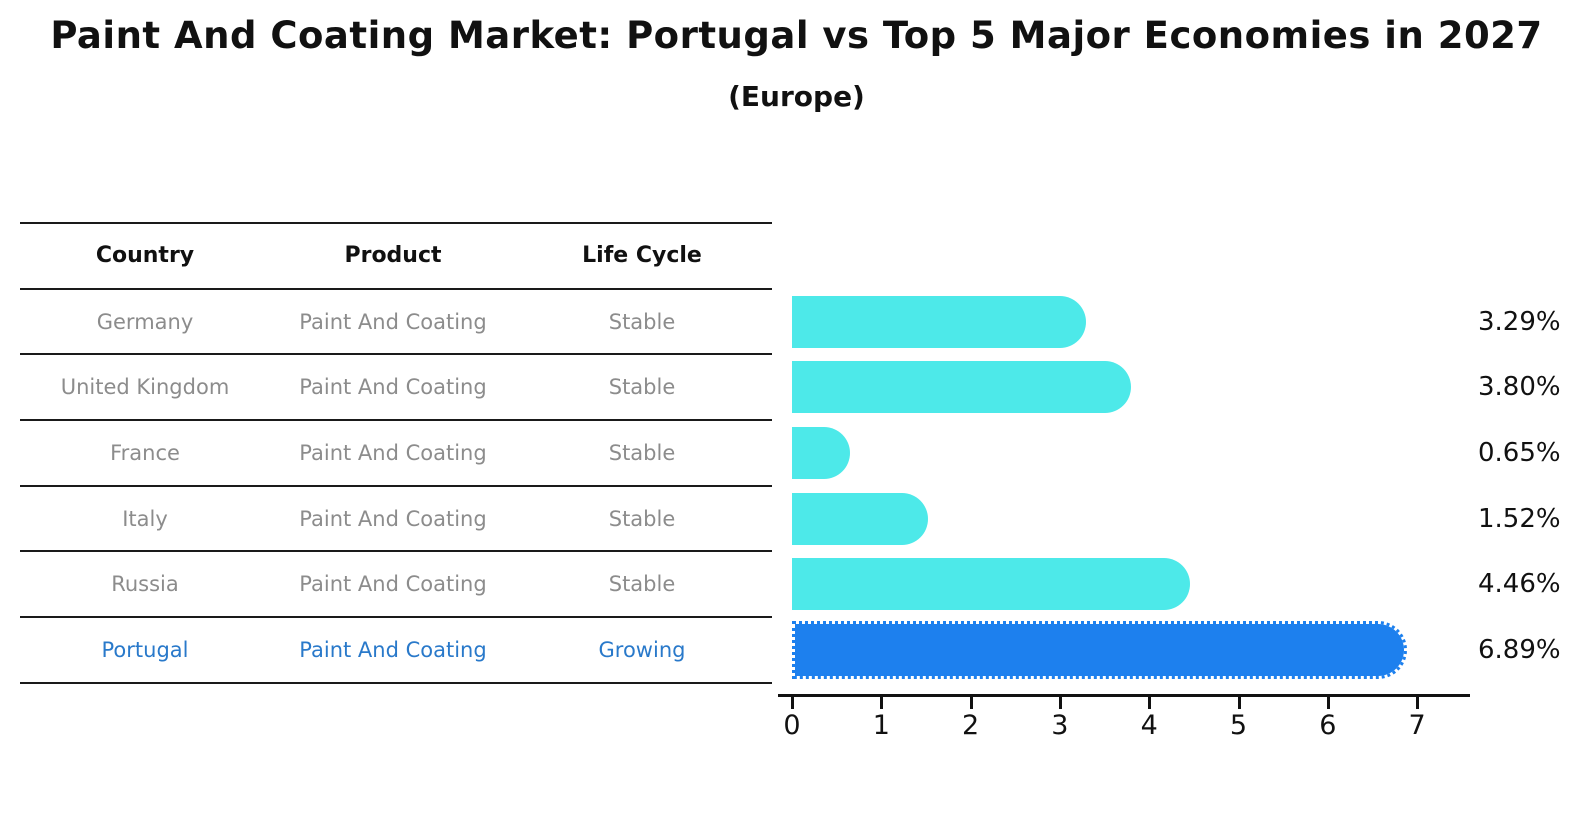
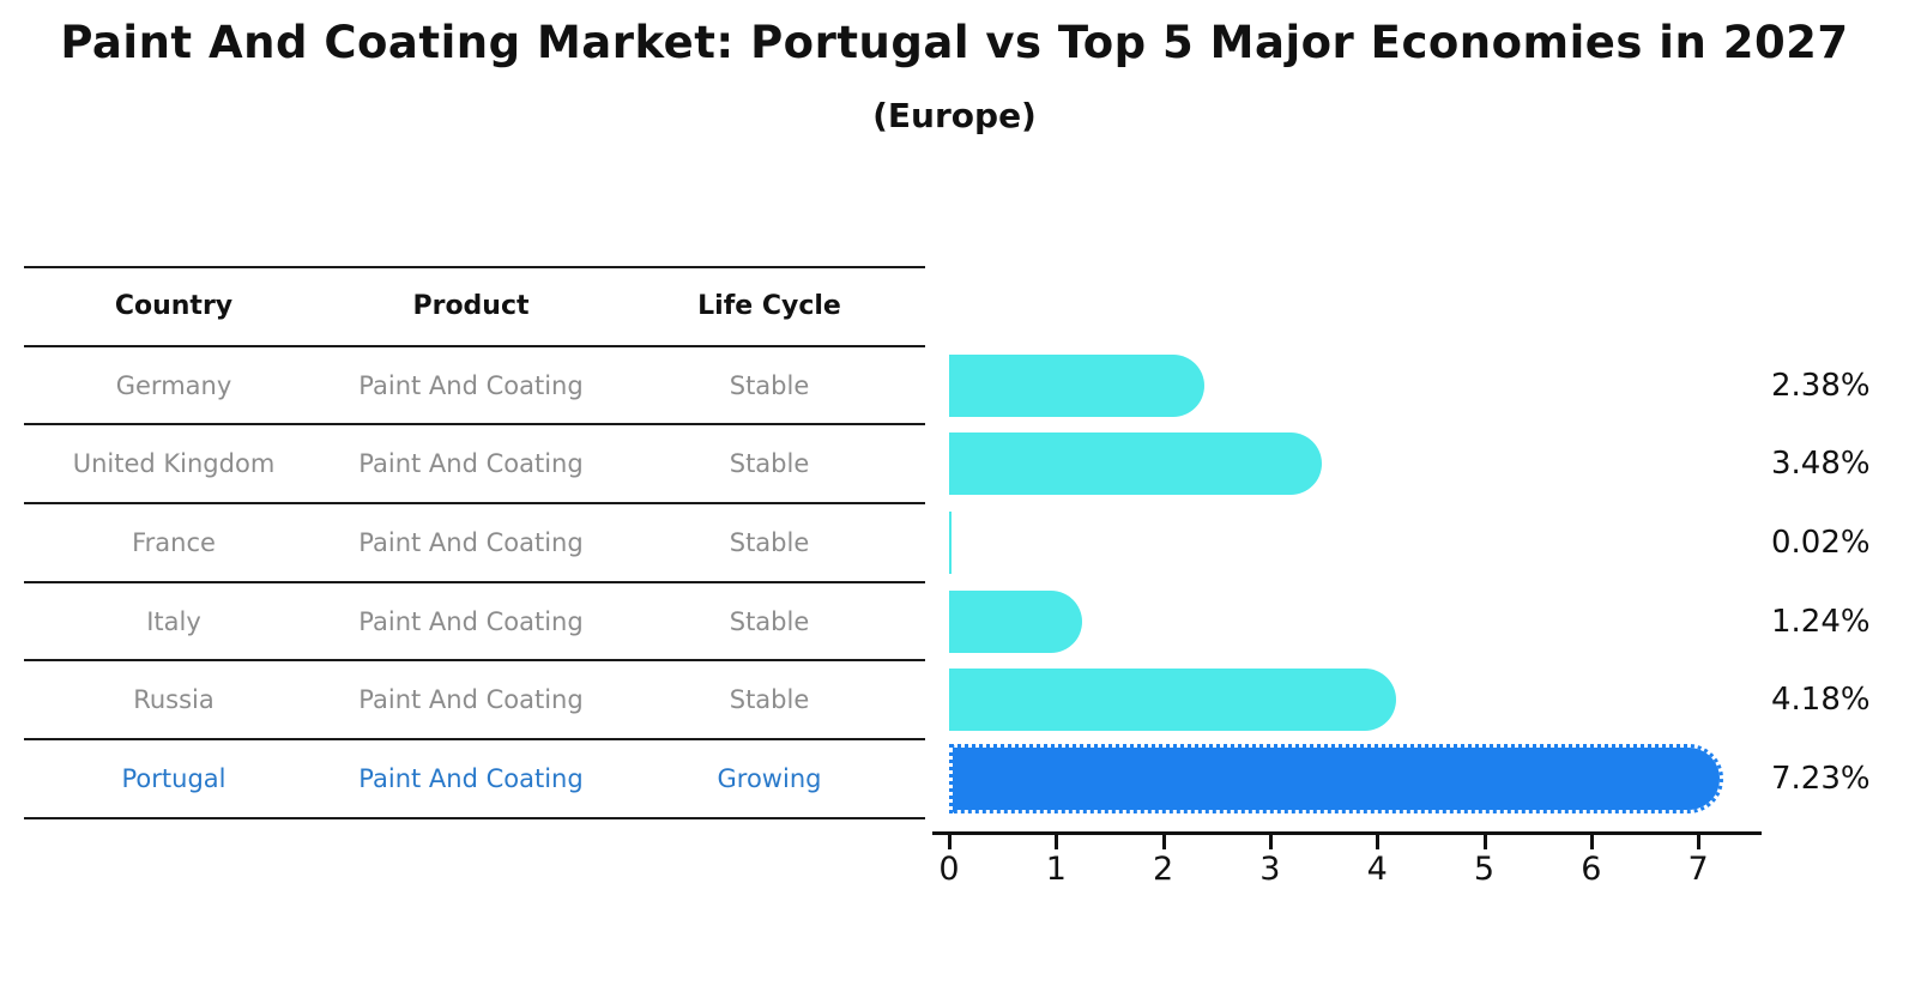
Germany: 3.29% -> 2.38%
United Kingdom: 3.80% -> 3.48%
France: 0.65% -> 0.02%
Italy: 1.52% -> 1.24%
Russia: 4.46% -> 4.18%
Portugal: 6.89% -> 7.23%
